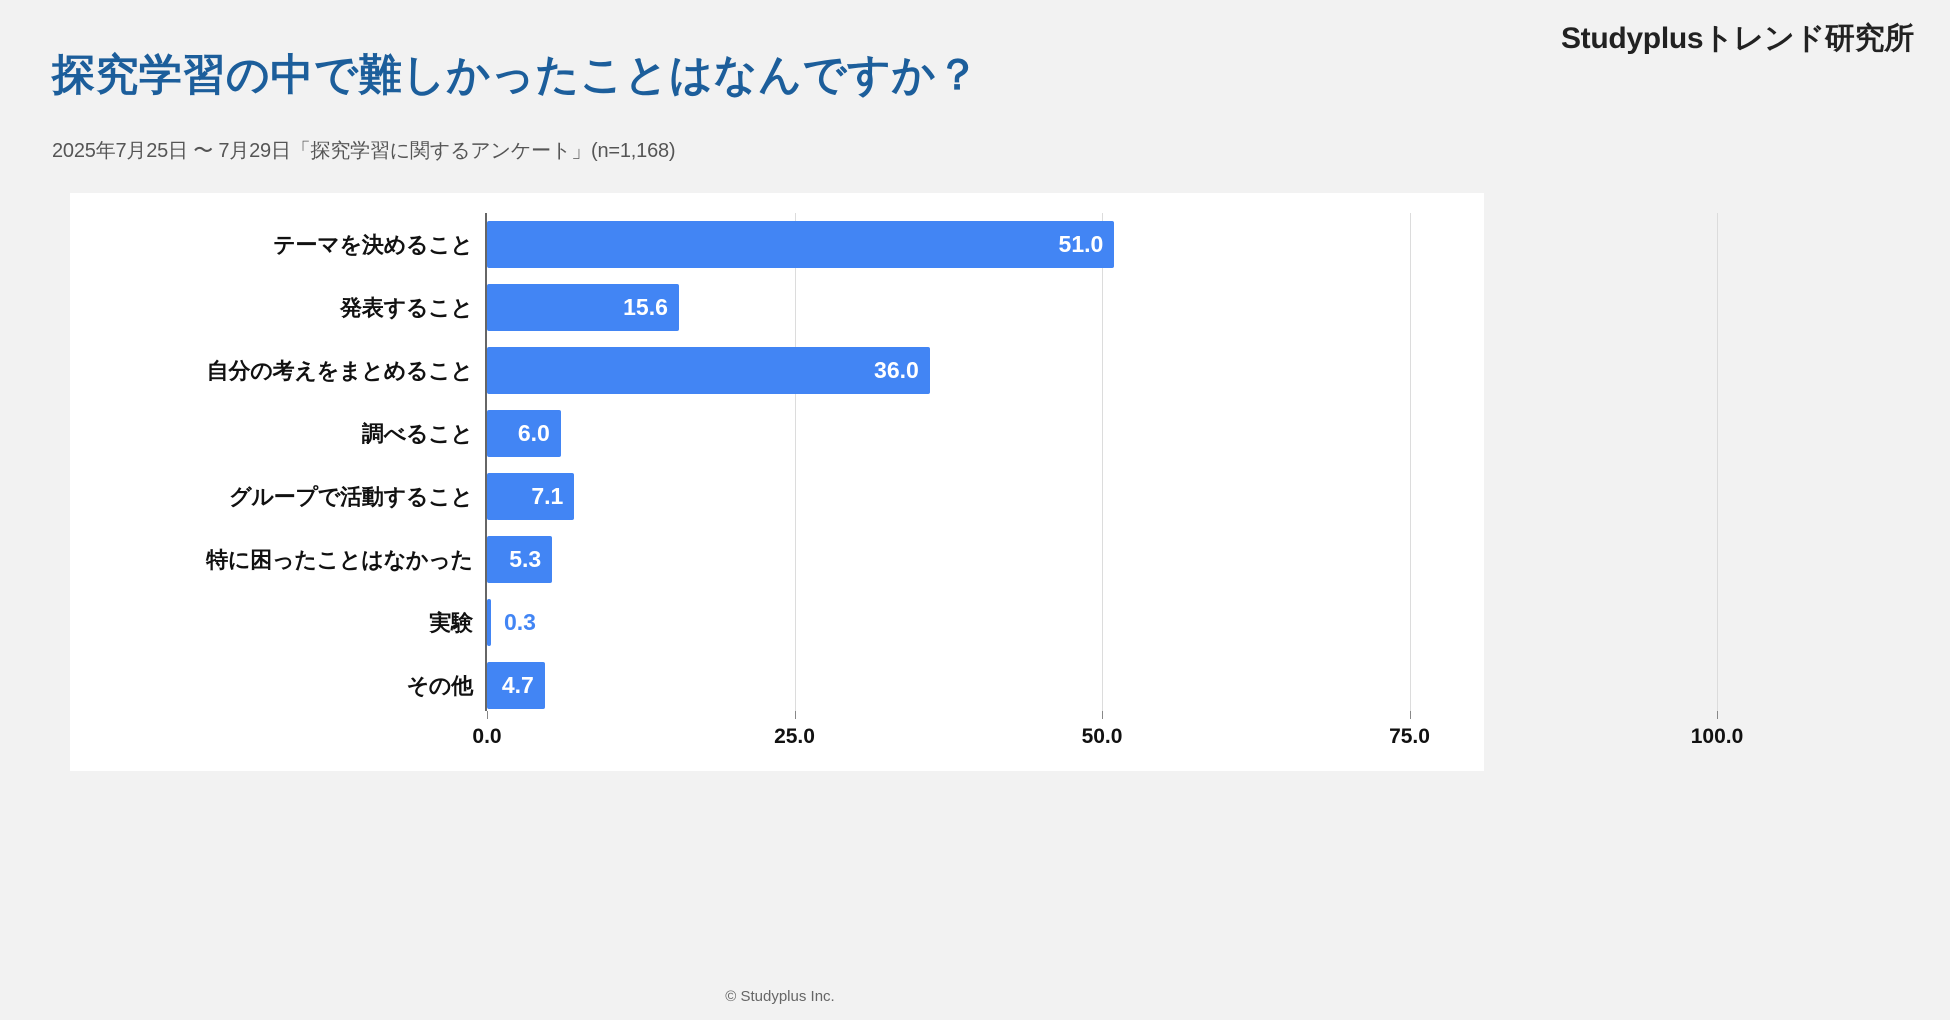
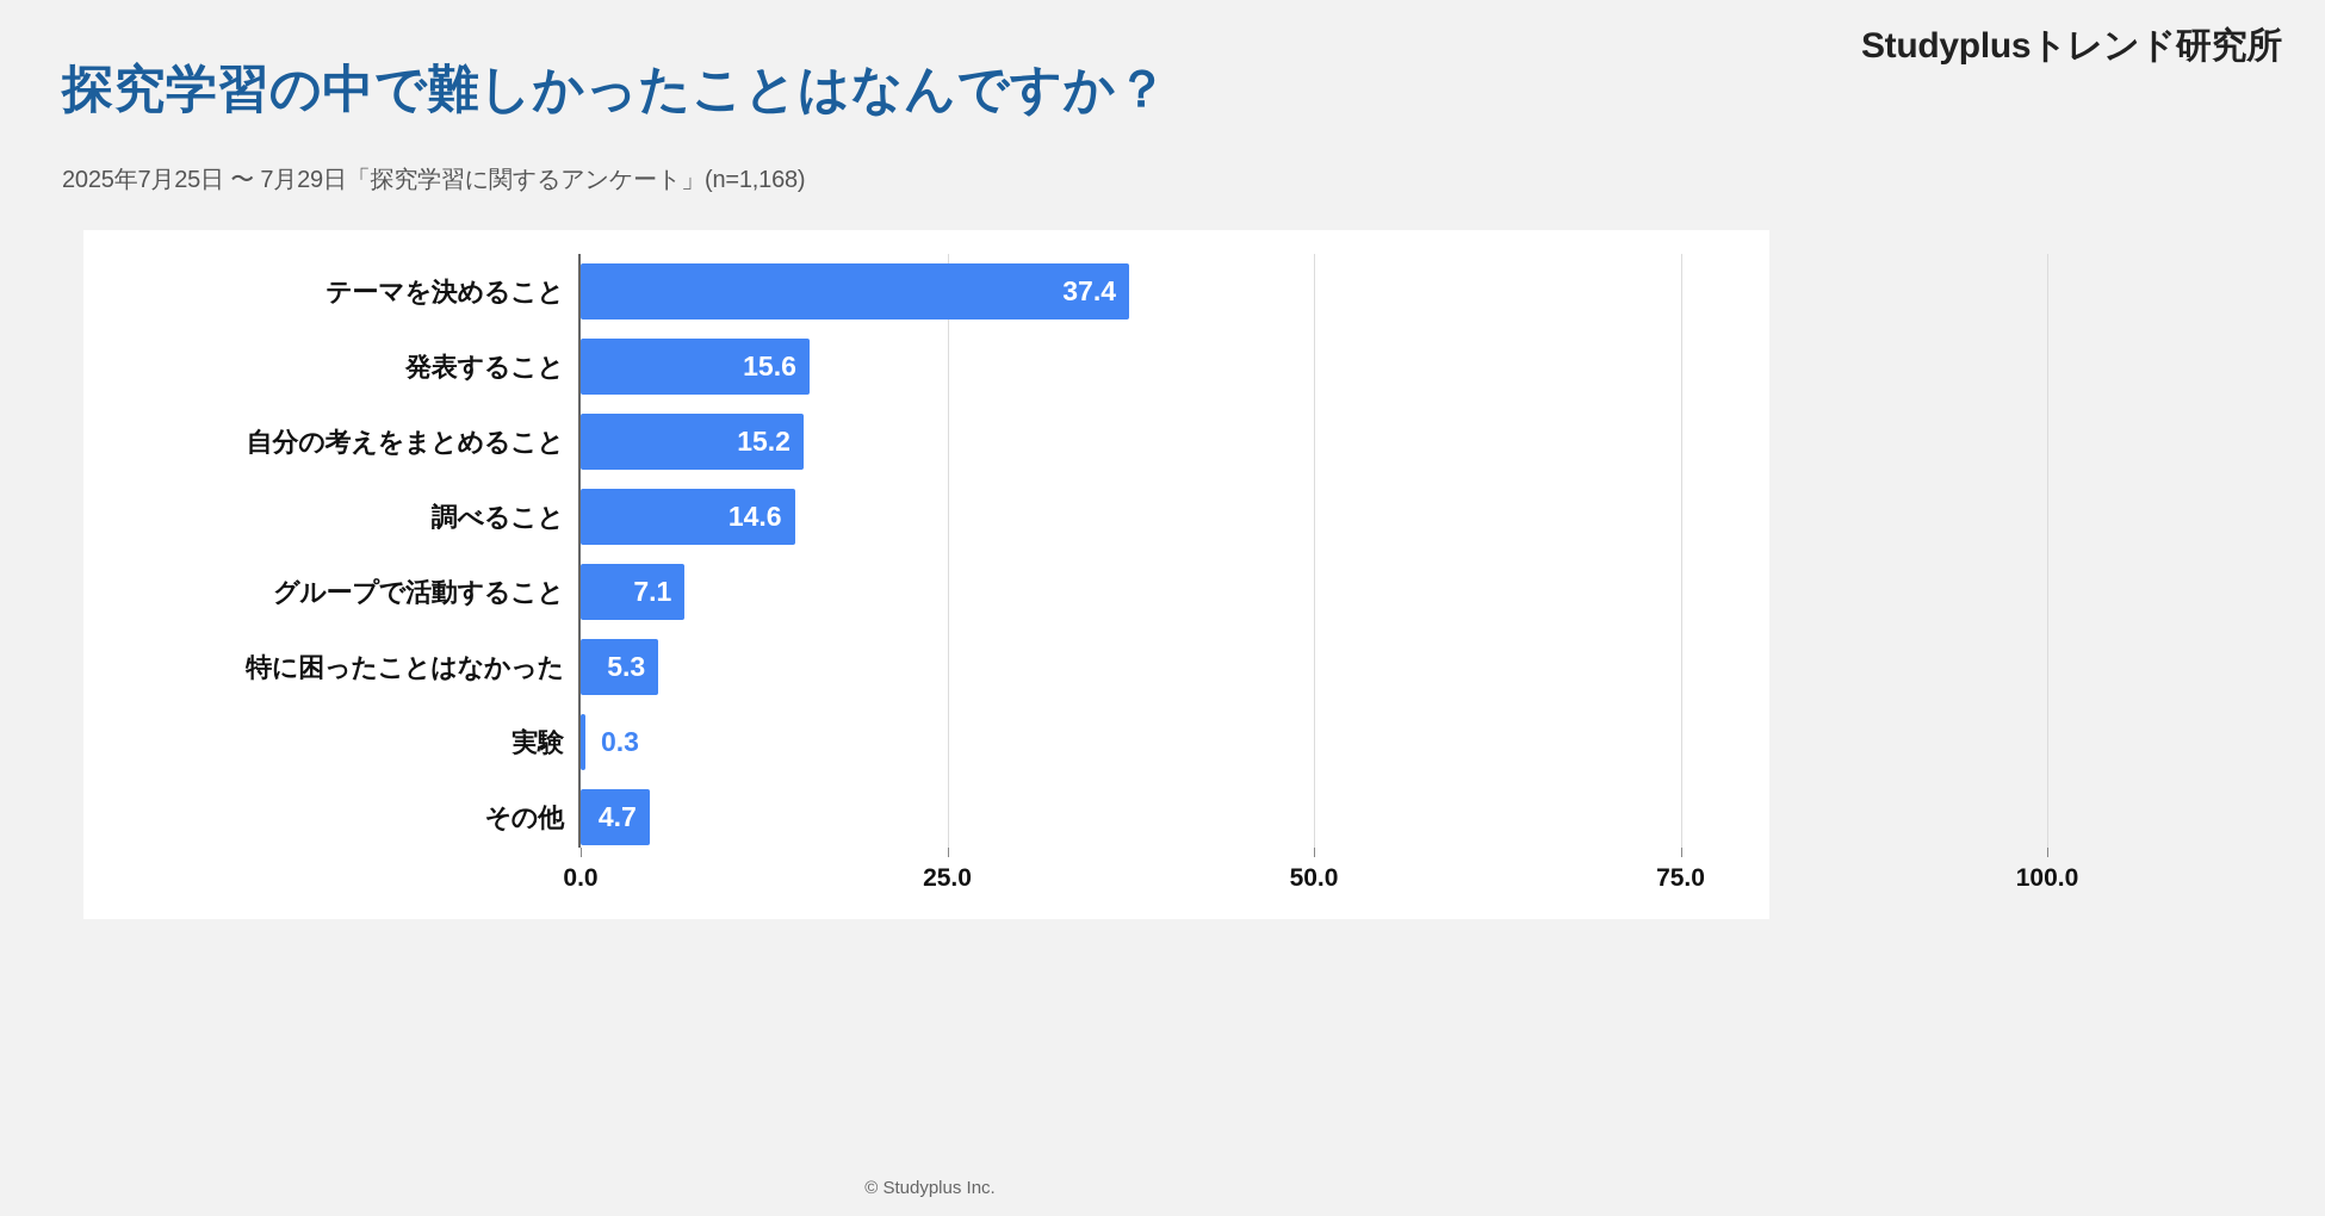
テーマを決めること: 51.0 -> 37.4
自分の考えをまとめること: 36.0 -> 15.2
調べること: 6.0 -> 14.6
